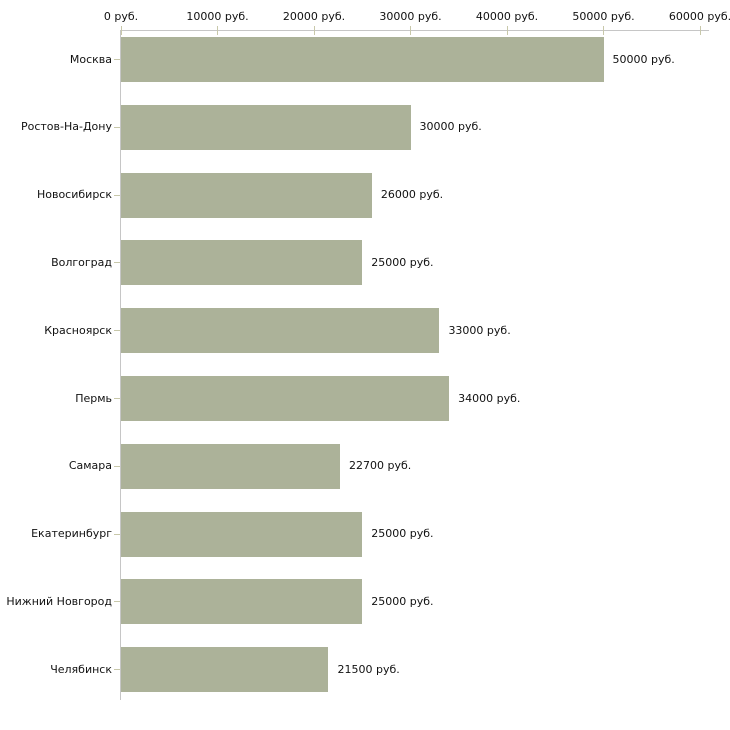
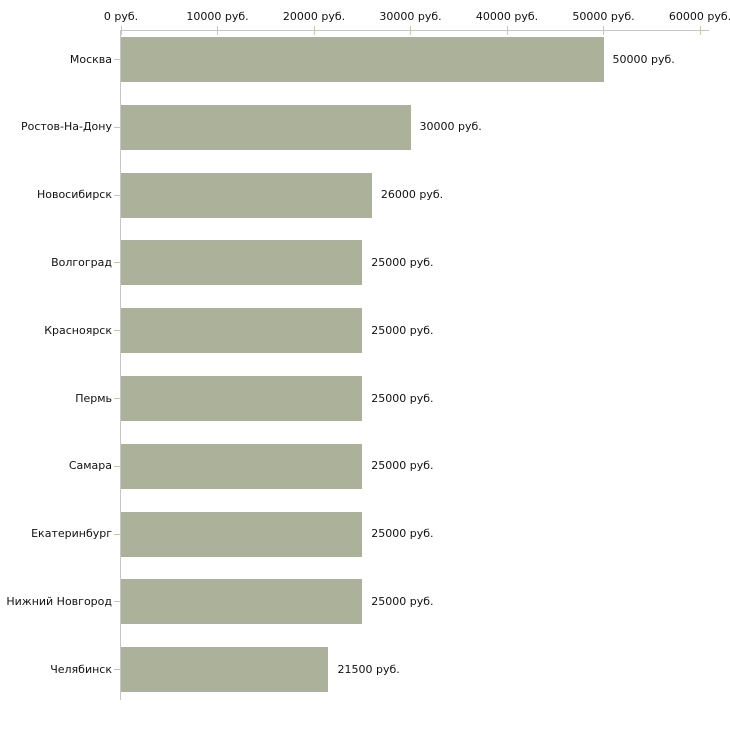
Красноярск: 33000 -> 25000
Пермь: 34000 -> 25000
Самара: 22700 -> 25000
